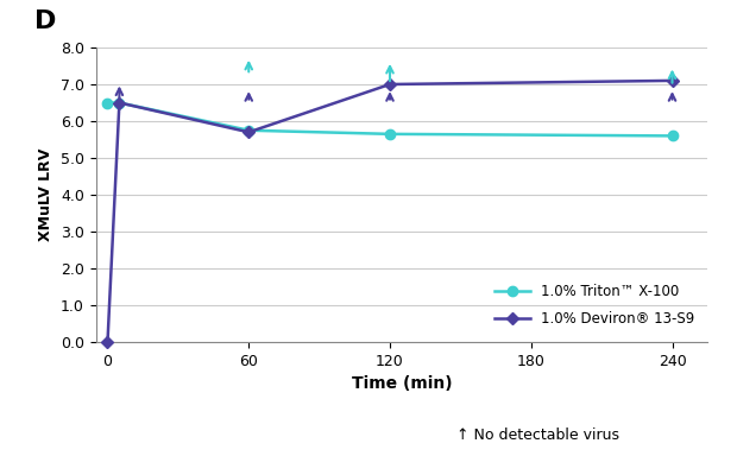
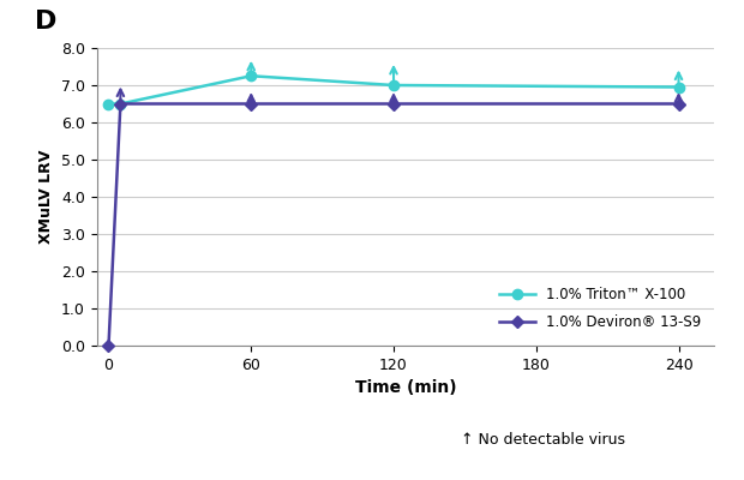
1.0% Triton™ X-100/60: 5.75 -> 7.25
1.0% Deviron® 13-S9/60: 5.7 -> 6.5
1.0% Triton™ X-100/120: 5.65 -> 7.00
1.0% Deviron® 13-S9/120: 7.0 -> 6.5
1.0% Triton™ X-100/240: 5.60 -> 6.95
1.0% Deviron® 13-S9/240: 7.1 -> 6.5
